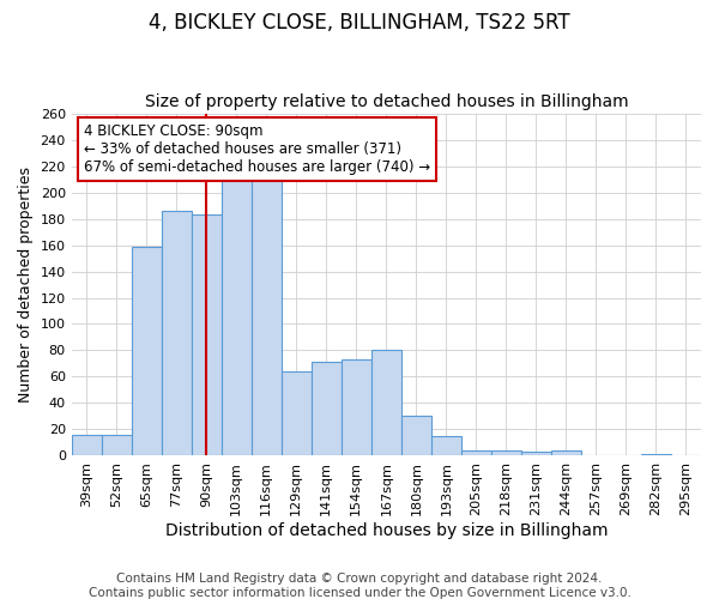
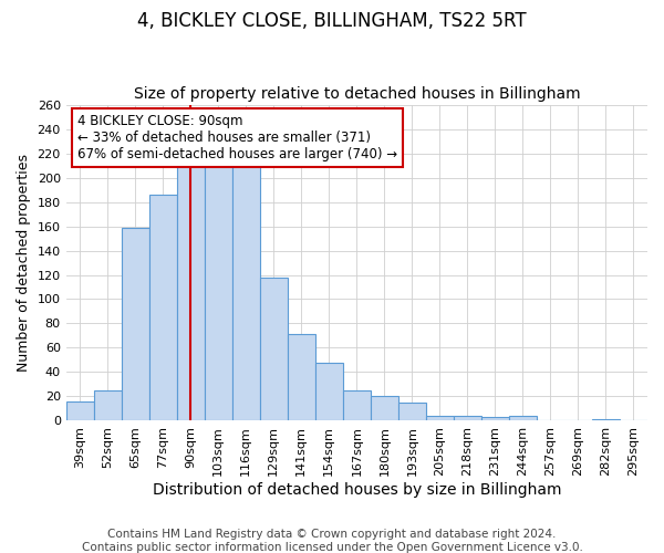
52sqm: 16 -> 25
90sqm: 183 -> 210
129sqm: 64 -> 118
154sqm: 73 -> 48
167sqm: 80 -> 25
180sqm: 30 -> 20
